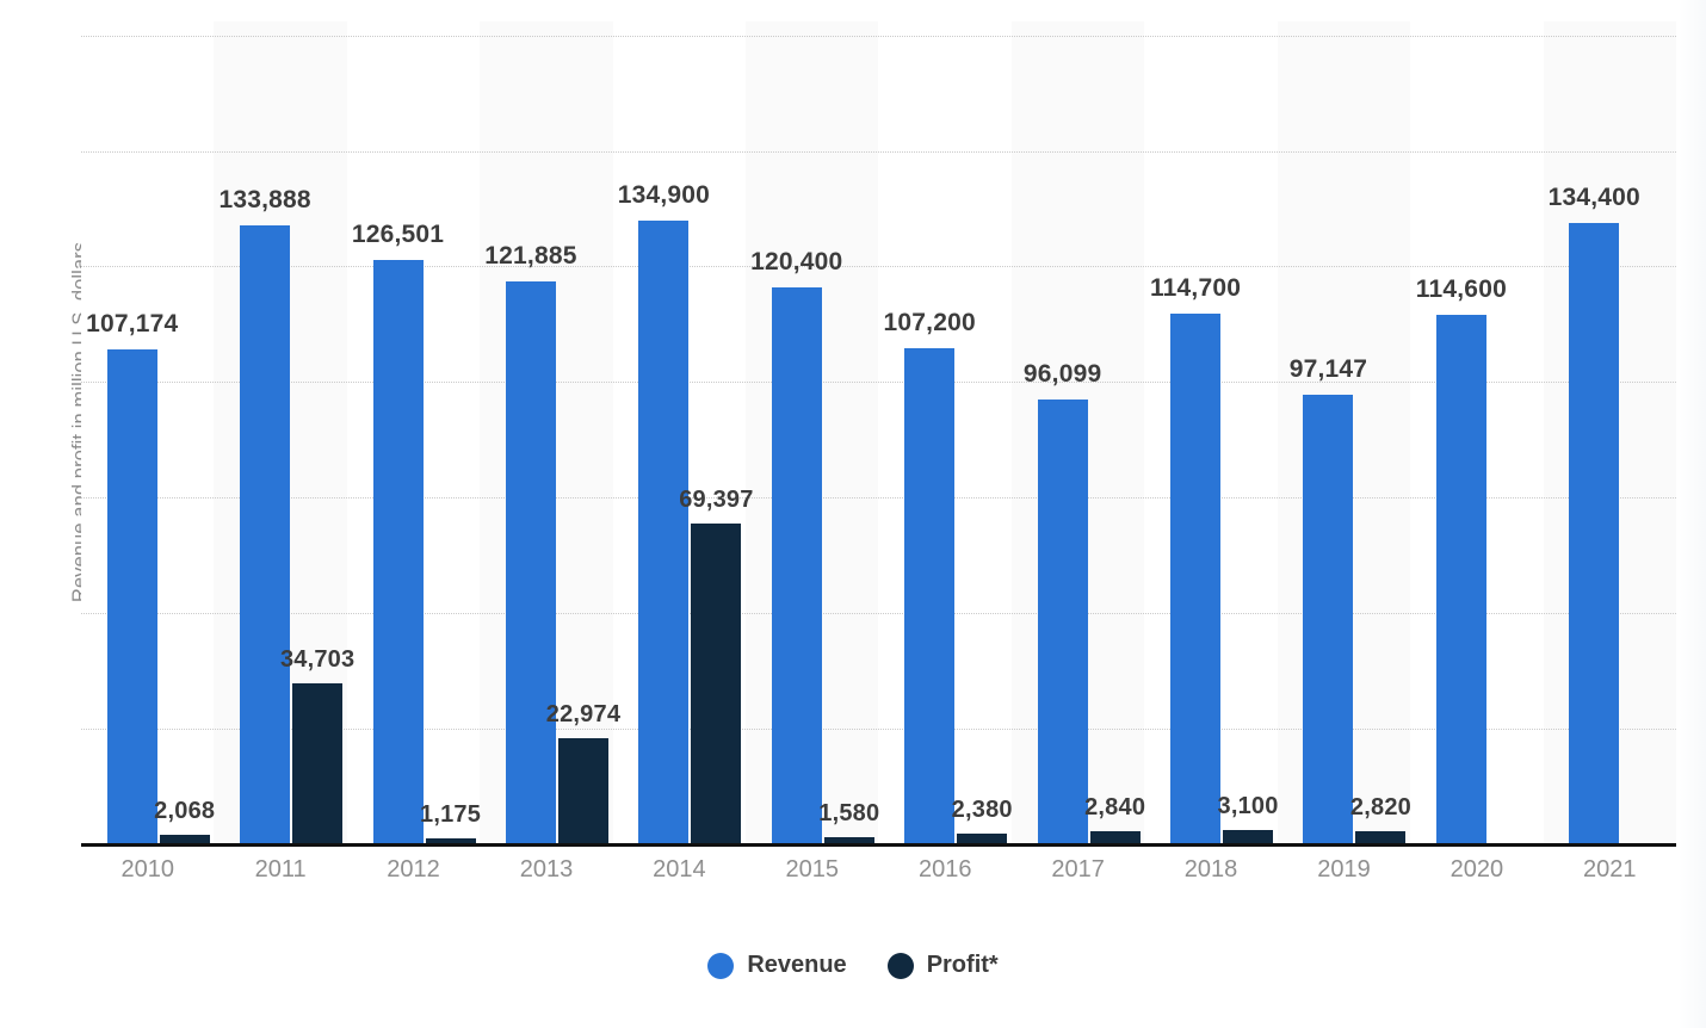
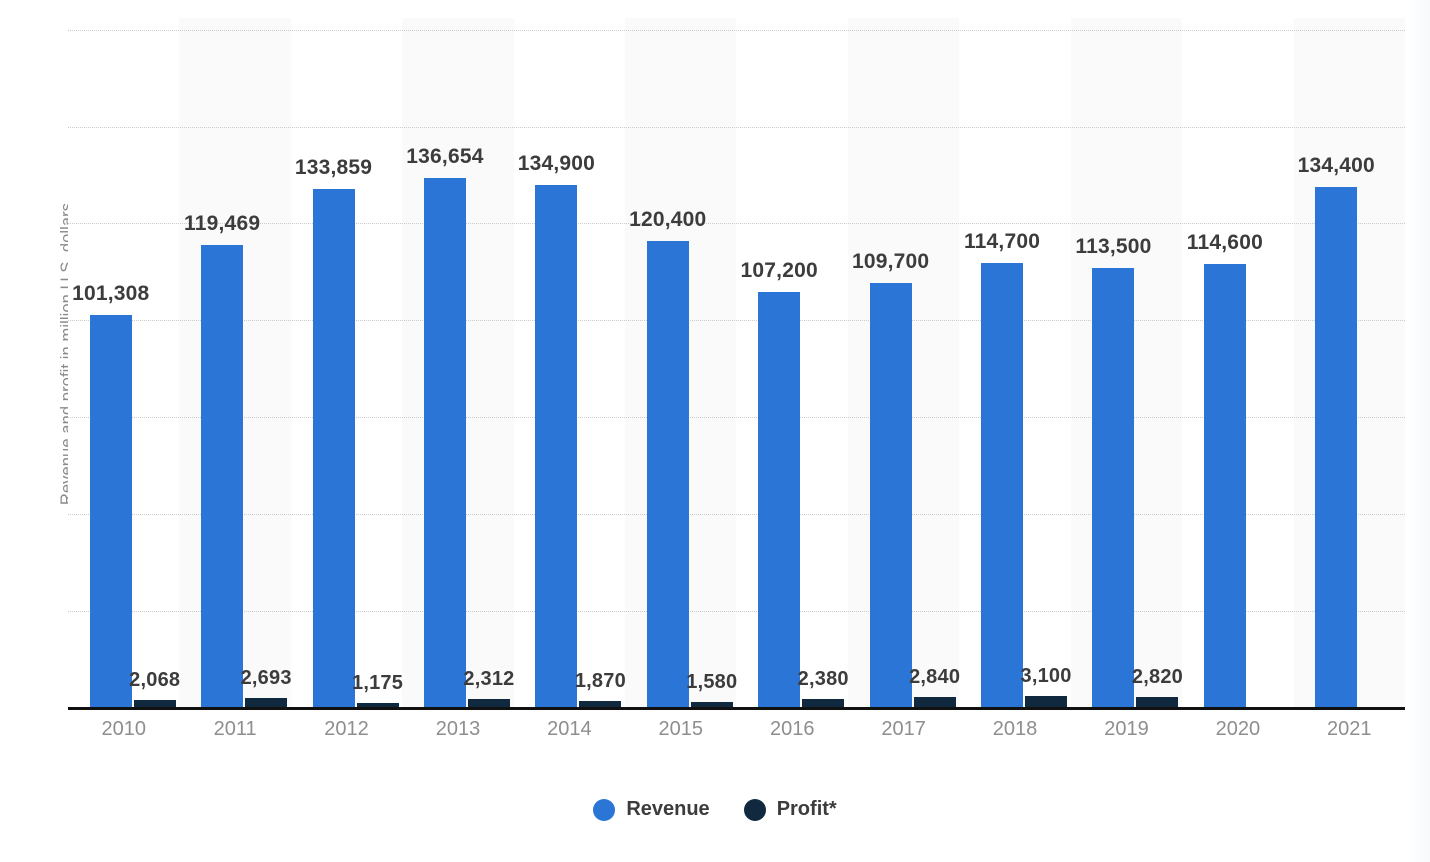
Revenue/2010: 107,174 -> 101,308
Revenue/2011: 133,888 -> 119,469
Profit*/2011: 34,703 -> 2,693
Revenue/2012: 126,501 -> 133,859
Revenue/2013: 121,885 -> 136,654
Profit*/2013: 22,974 -> 2,312
Profit*/2014: 69,397 -> 1,870
Revenue/2017: 96,099 -> 109,700
Revenue/2019: 97,147 -> 113,500
